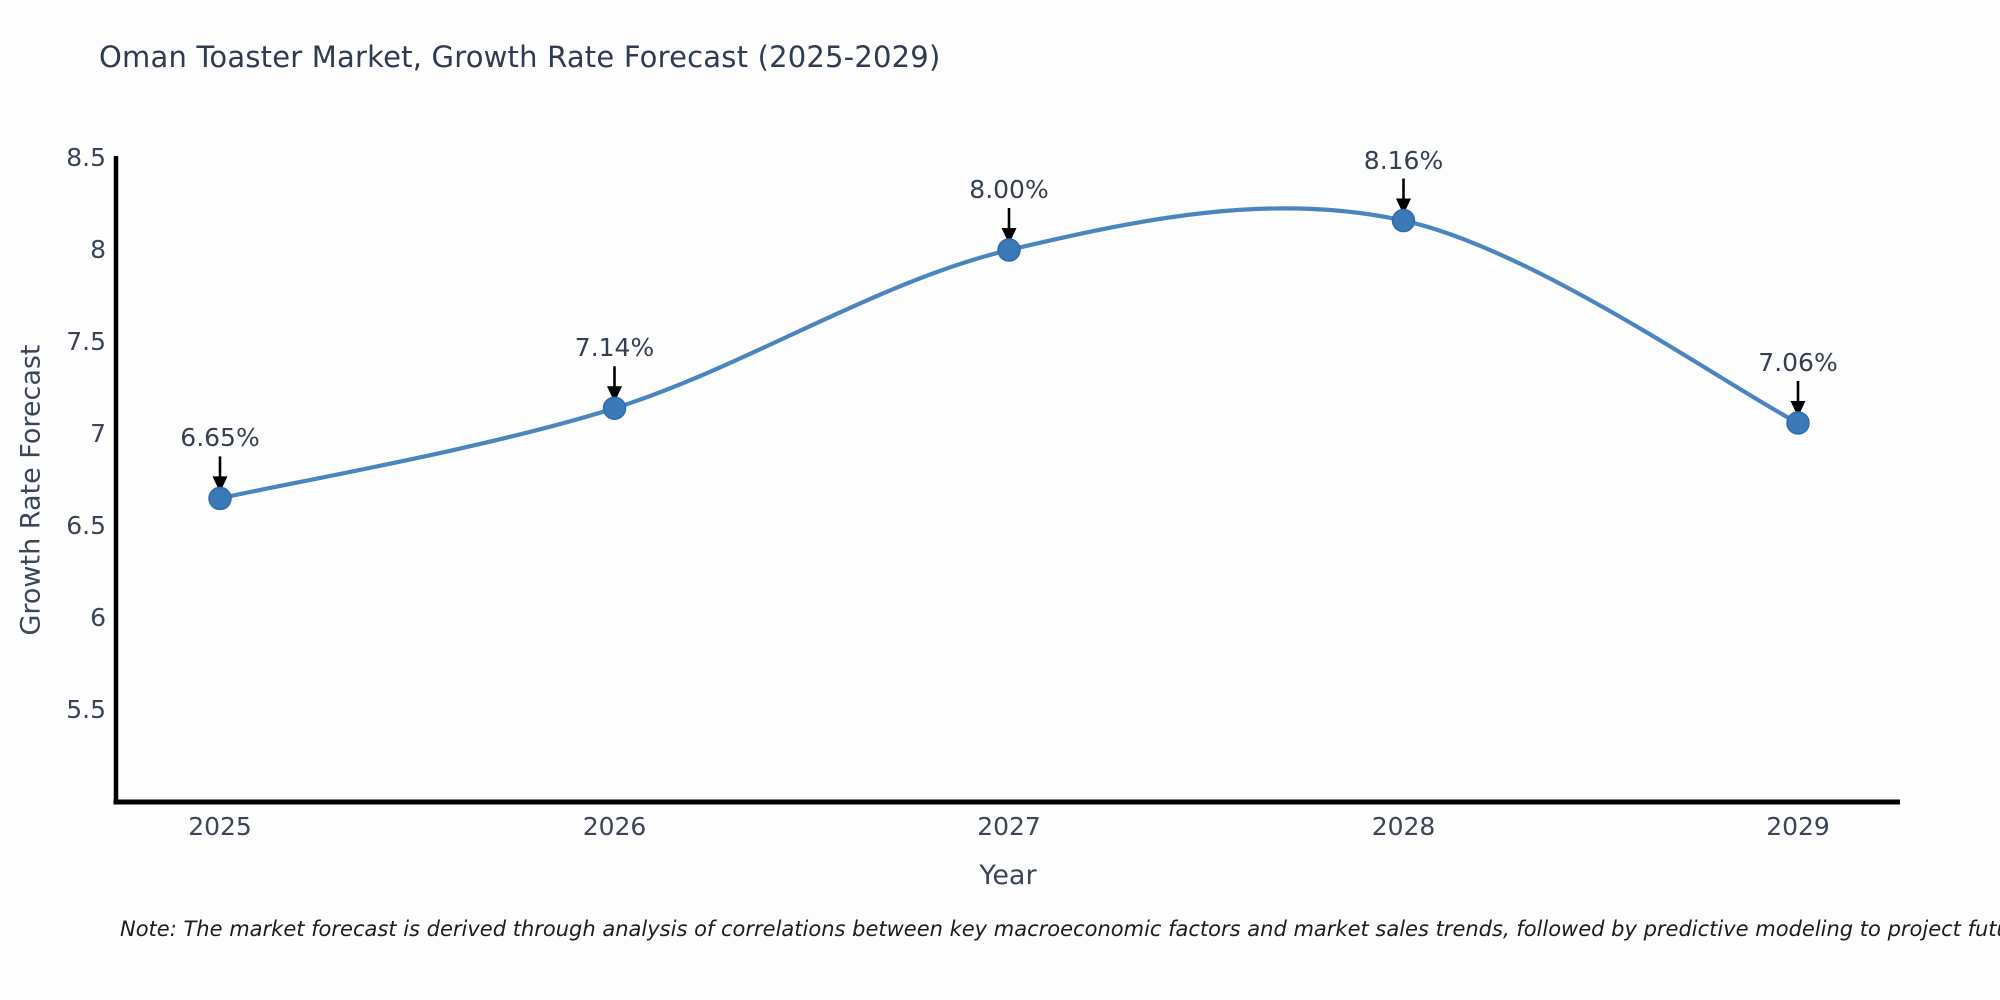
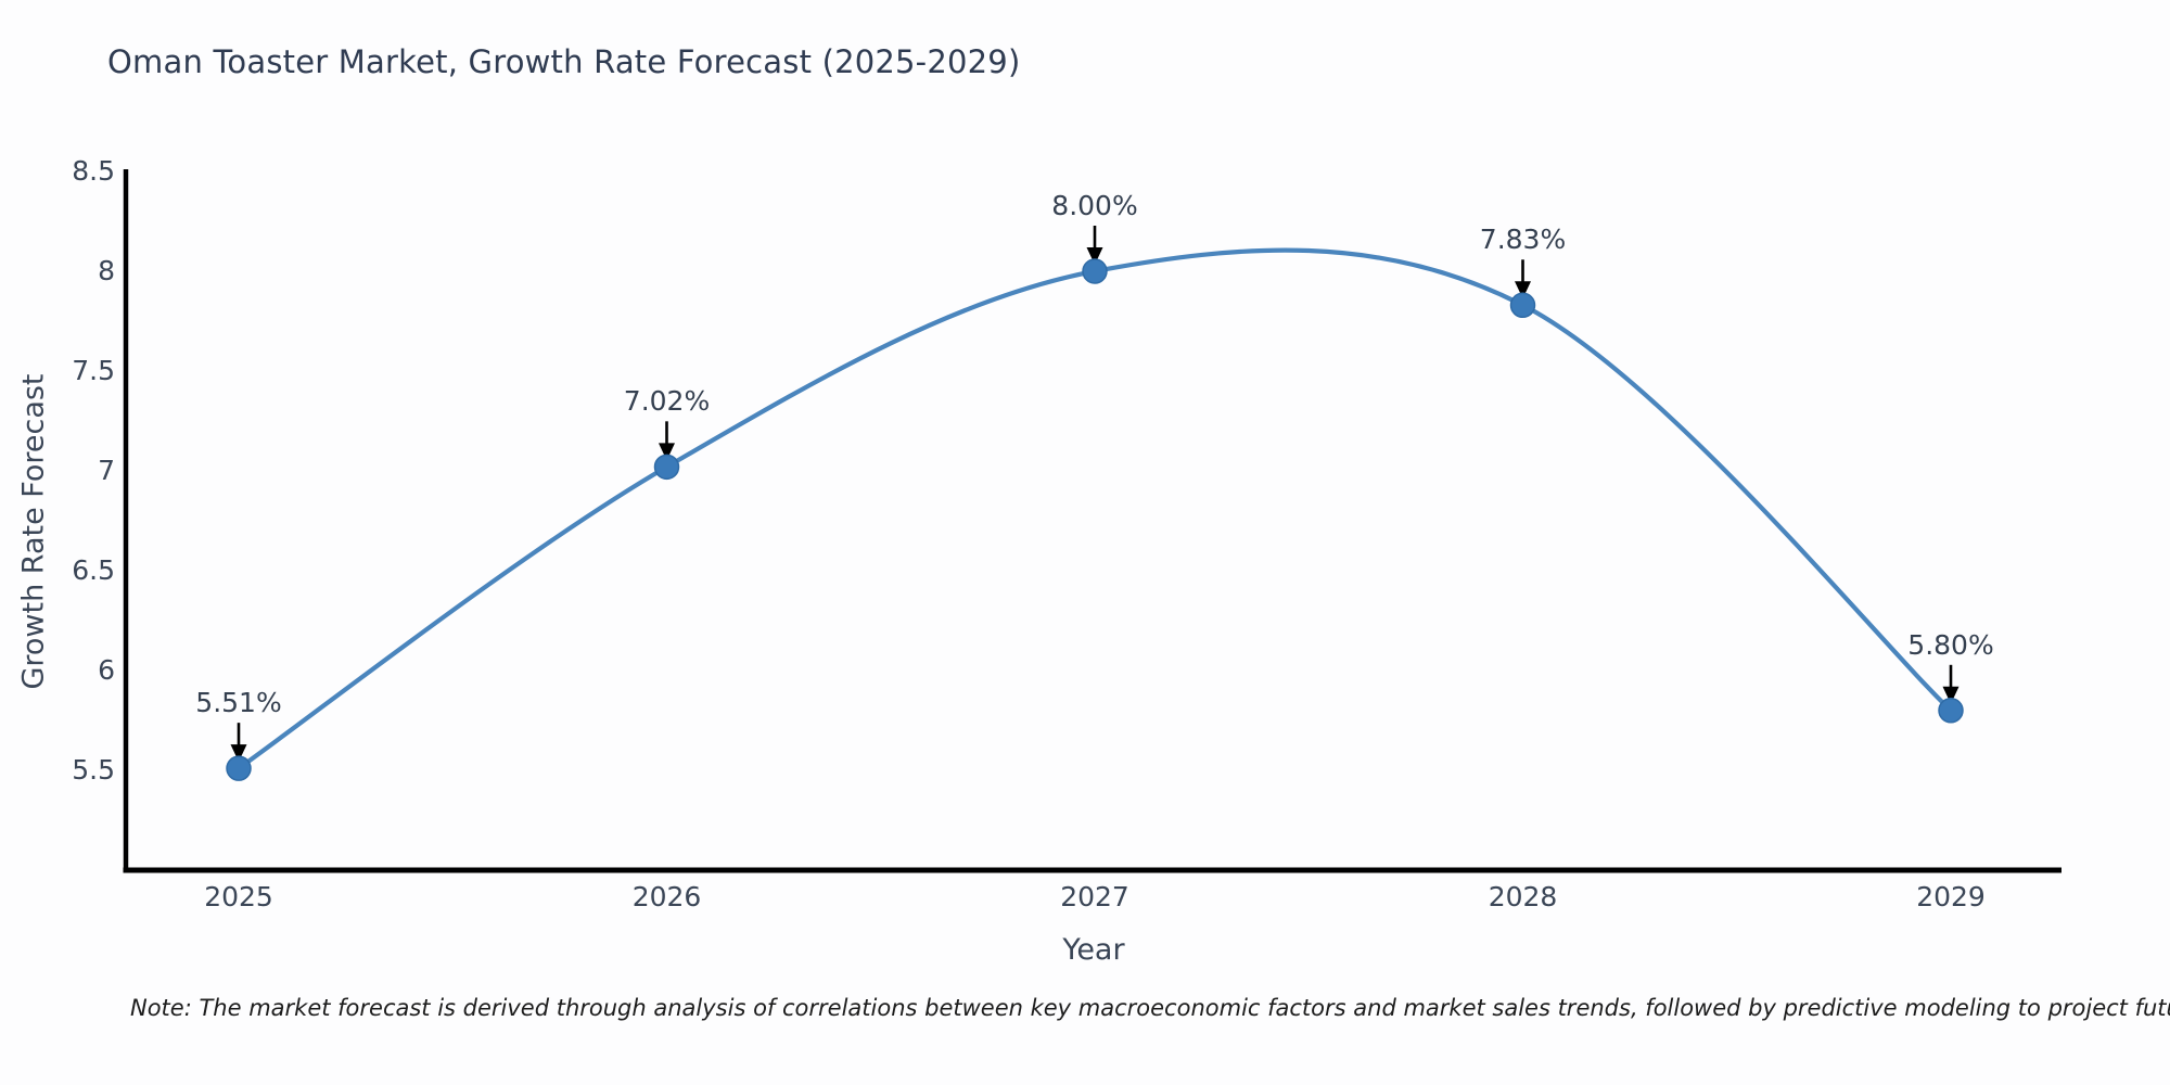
2025: 6.65% -> 5.51%
2026: 7.14% -> 7.02%
2028: 8.16% -> 7.83%
2029: 7.06% -> 5.80%
